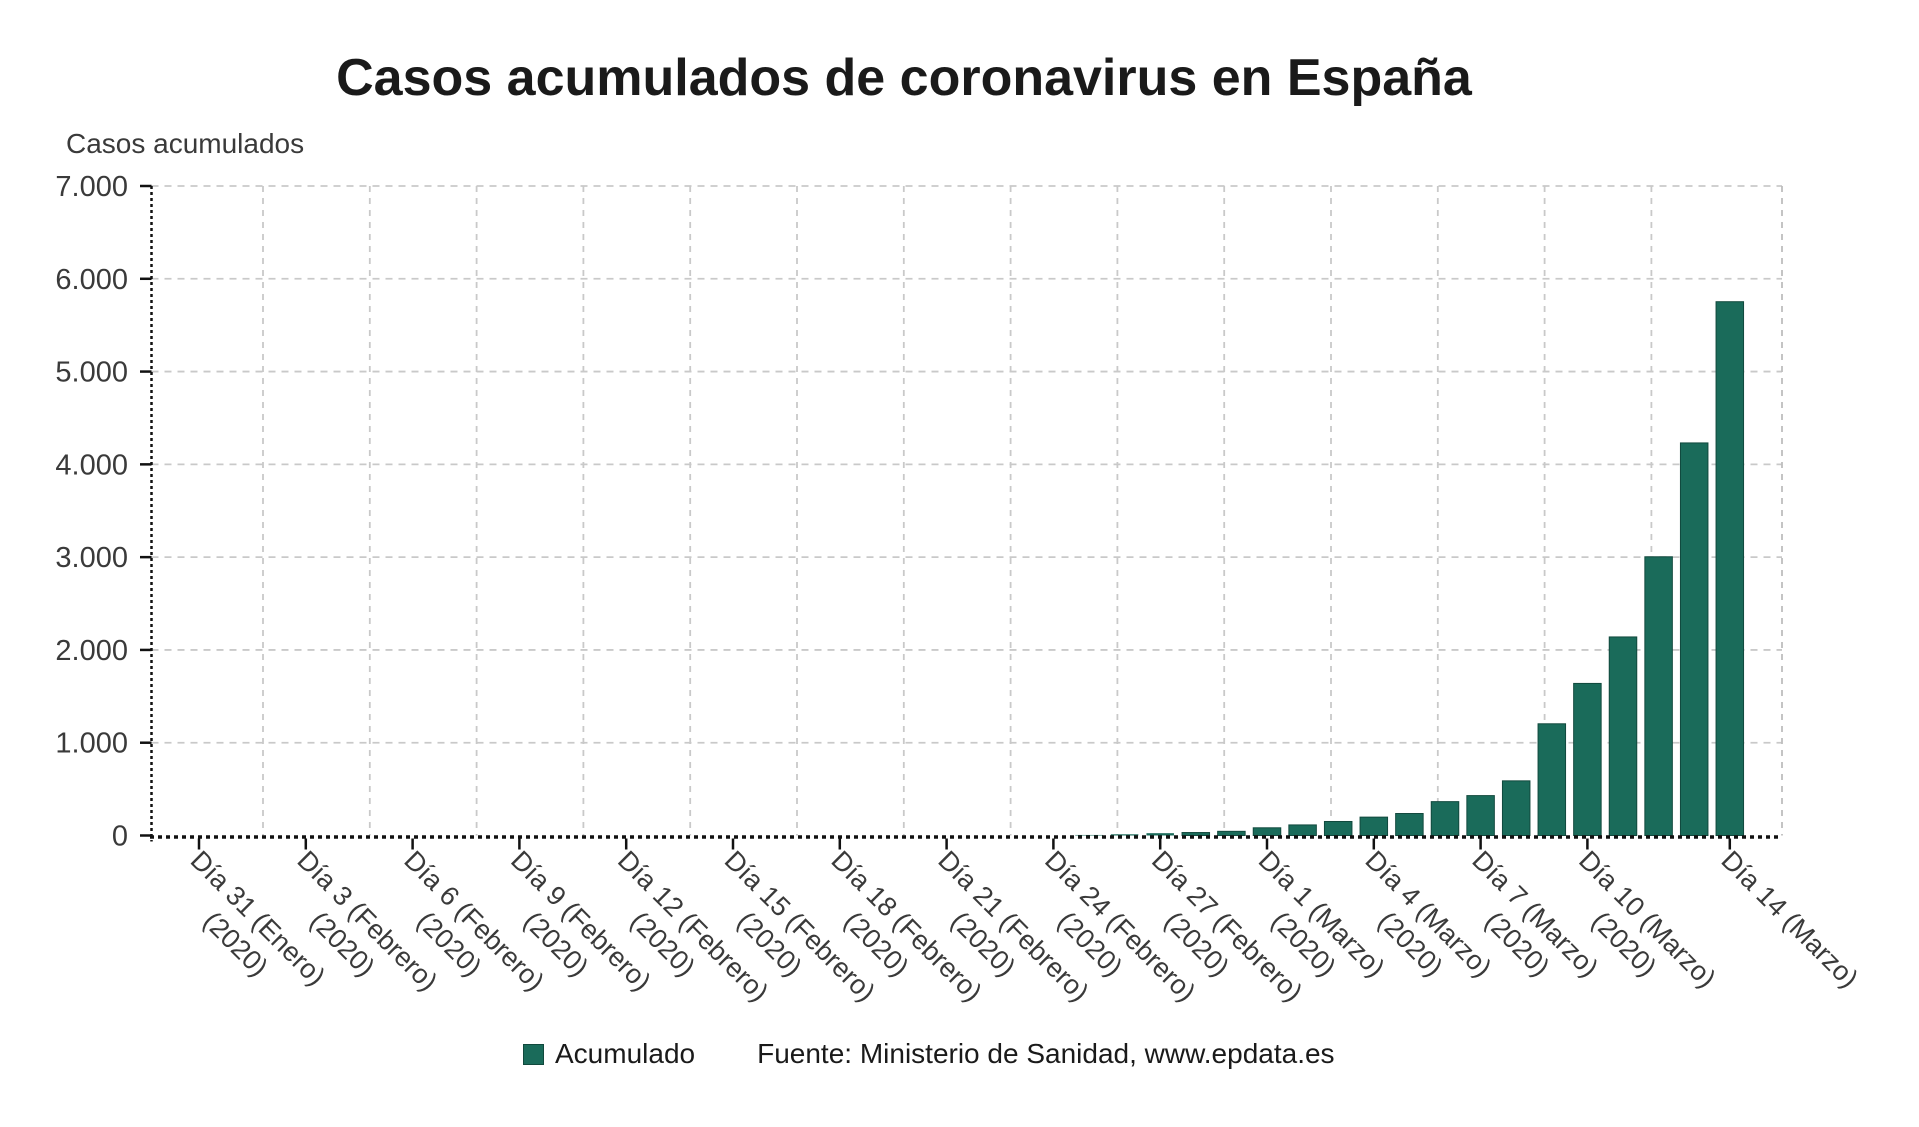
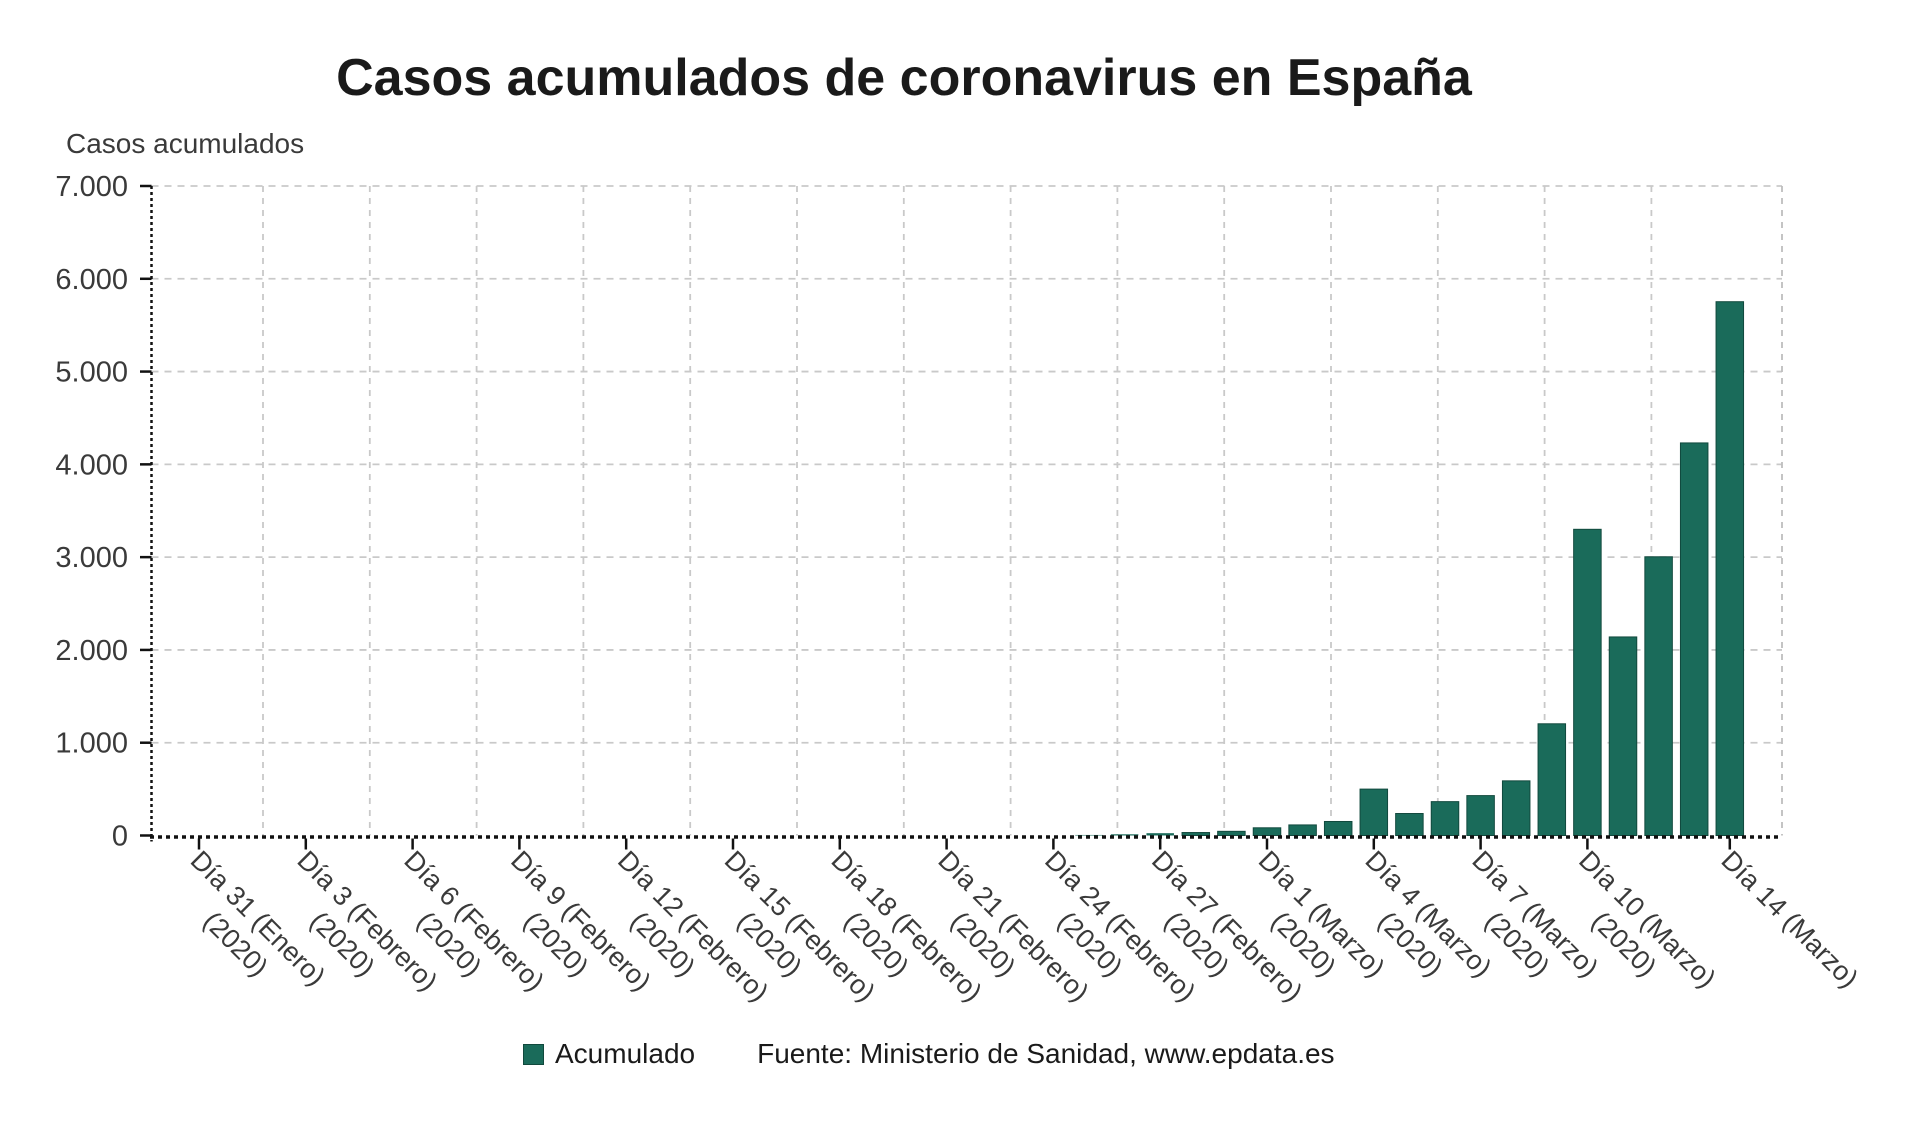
Día 4 (Marzo): 200 -> 500
Día 10 (Marzo): 1600 -> 3300
